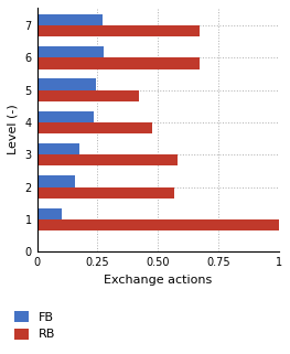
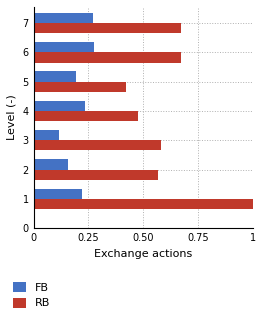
FB/5: 0.245 -> 0.195
FB/3: 0.175 -> 0.115
FB/1: 0.100 -> 0.220
